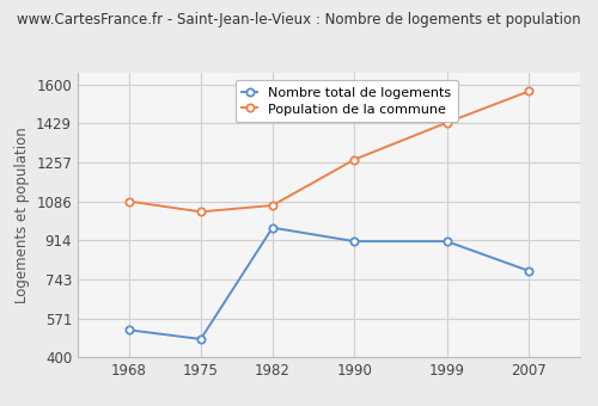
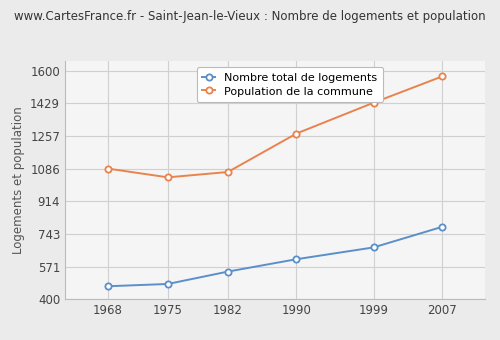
Nombre total de logements/1968: 520 -> 470
Nombre total de logements/1982: 970 -> 540
Nombre total de logements/1990: 910 -> 610
Nombre total de logements/1999: 910 -> 670
